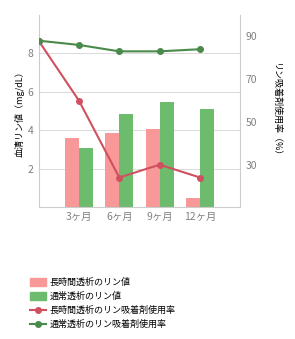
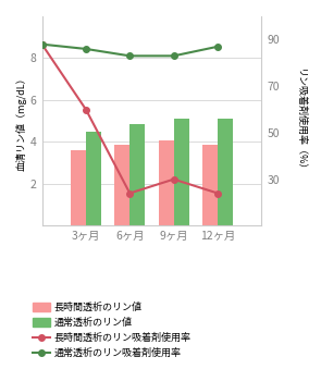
通常透析のリン値/3ヶ月: 3.1 -> 4.5
通常透析のリン値/9ヶ月: 5.5 -> 5.1
長時間透析のリン値/12ヶ月: 0.5 -> 3.9
通常透析のリン吸着剤使用率/12ヶ月: 84 -> 87
